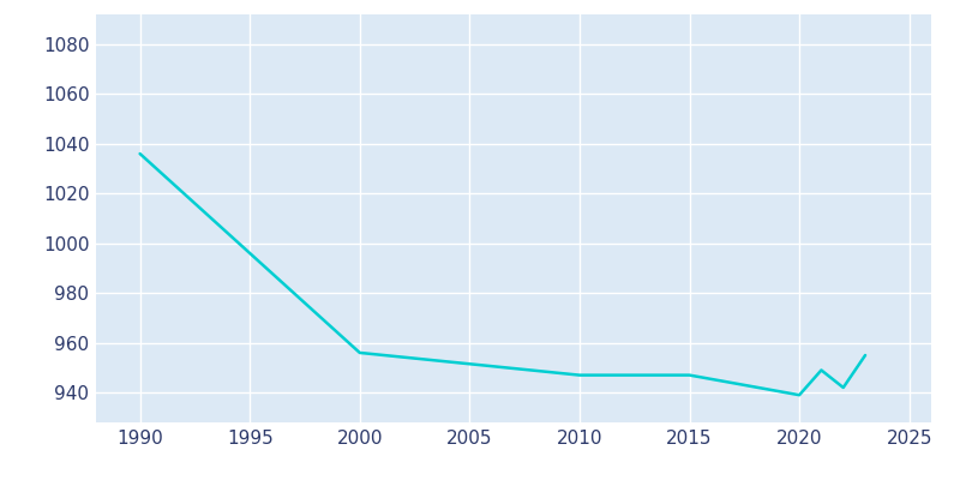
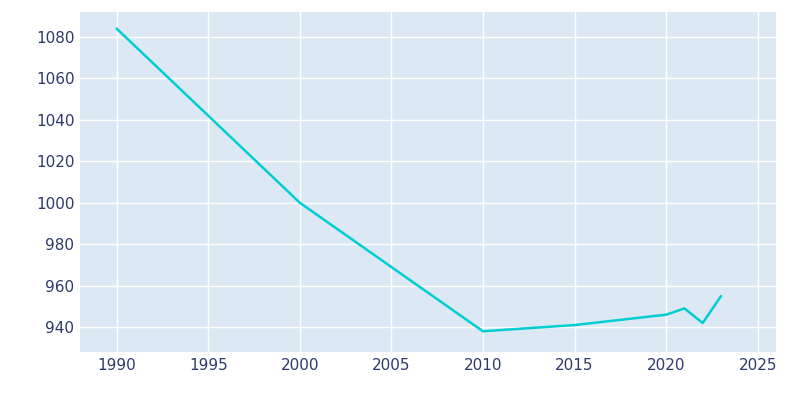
1990: 1036 -> 1084
2000: 956 -> 1000
2010: 947 -> 938
2015: 947 -> 941
2020: 939 -> 946
